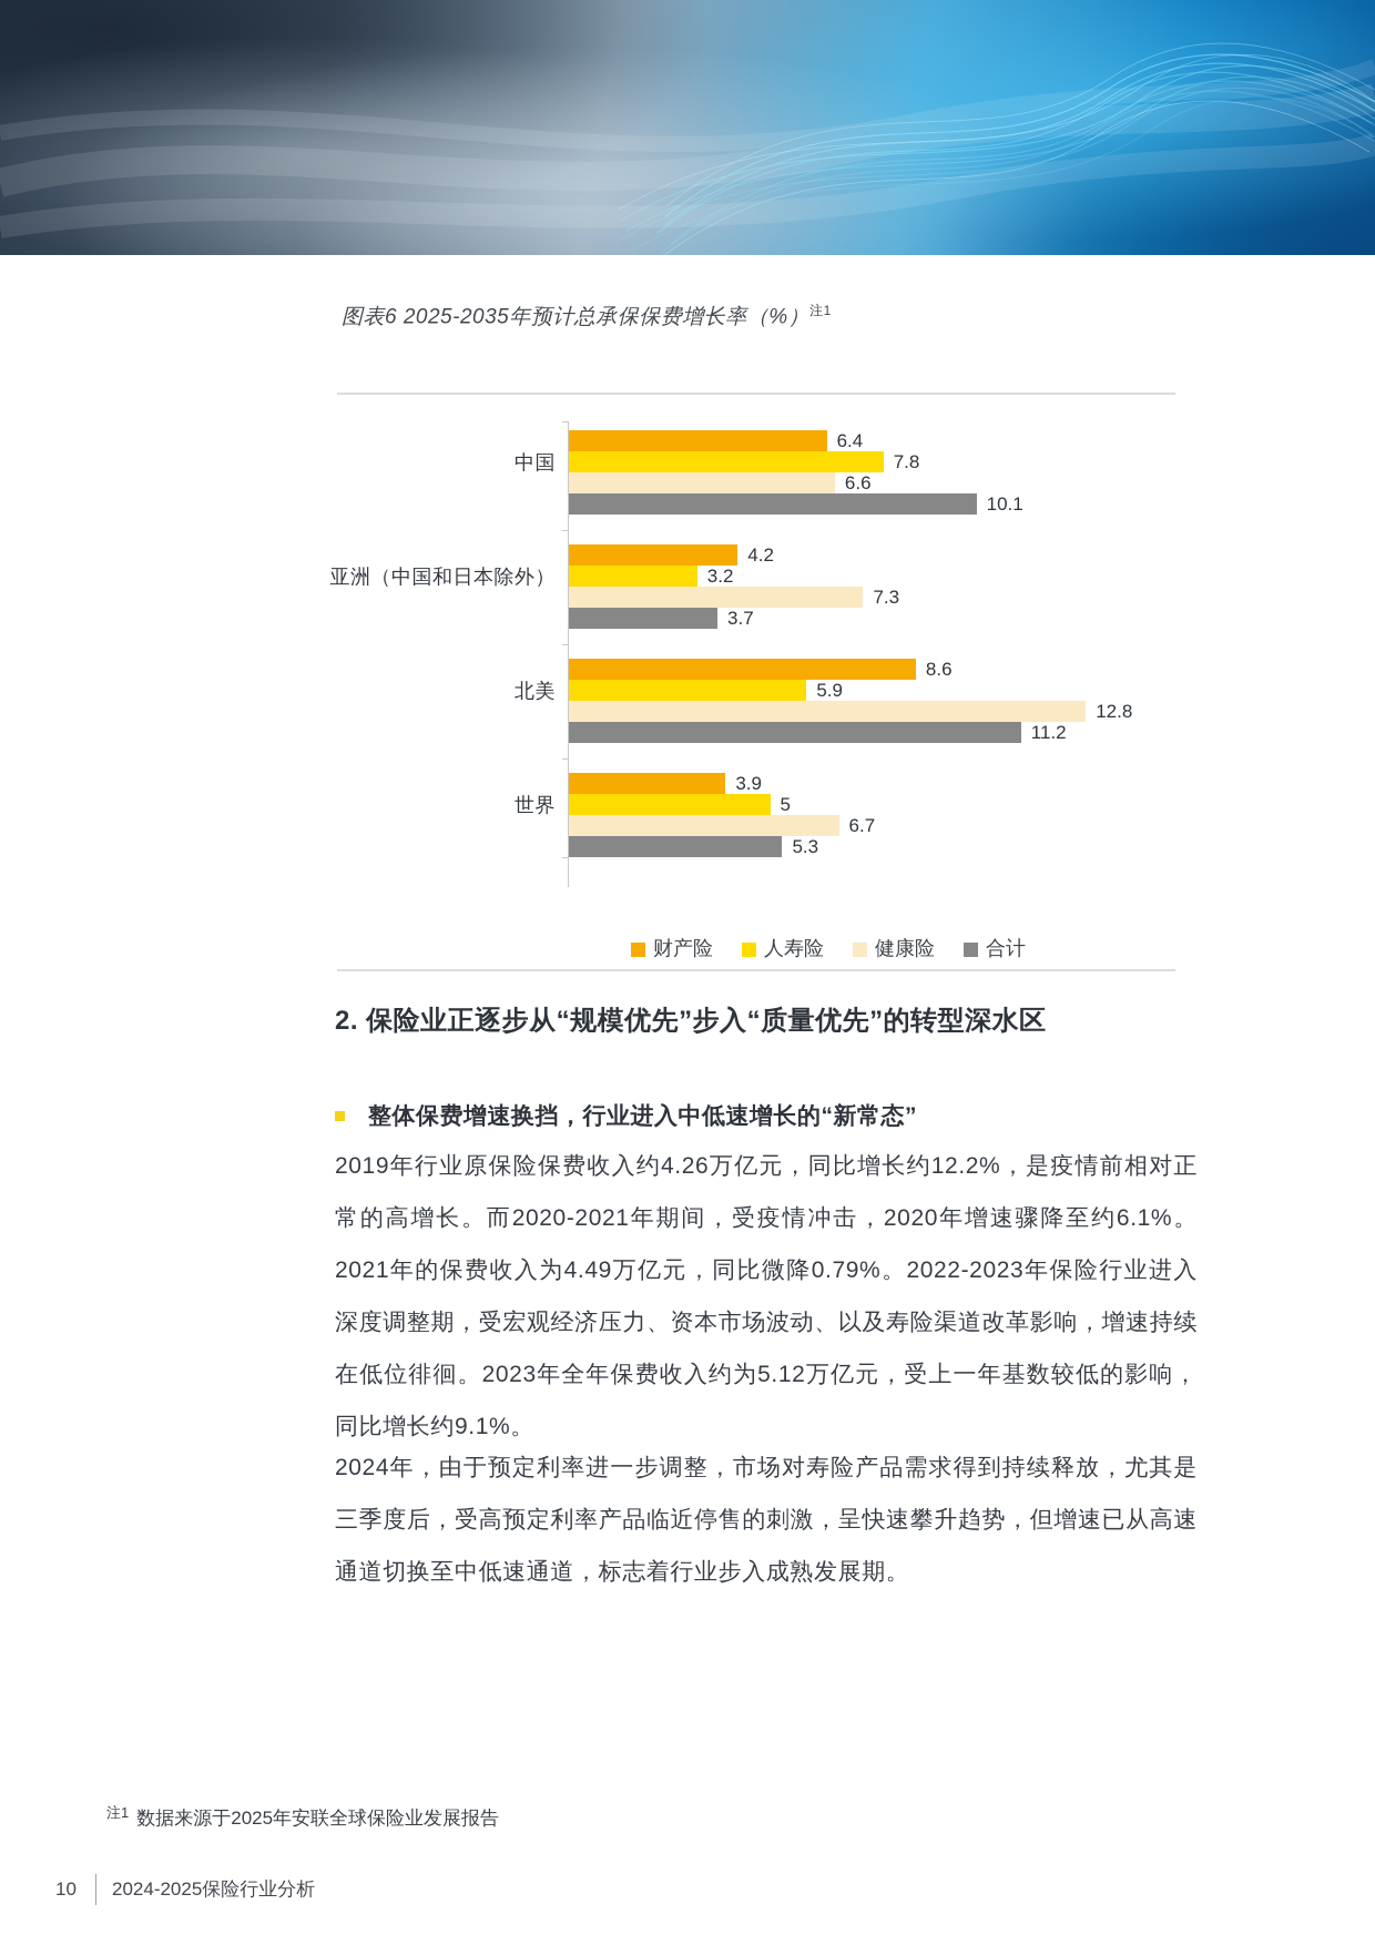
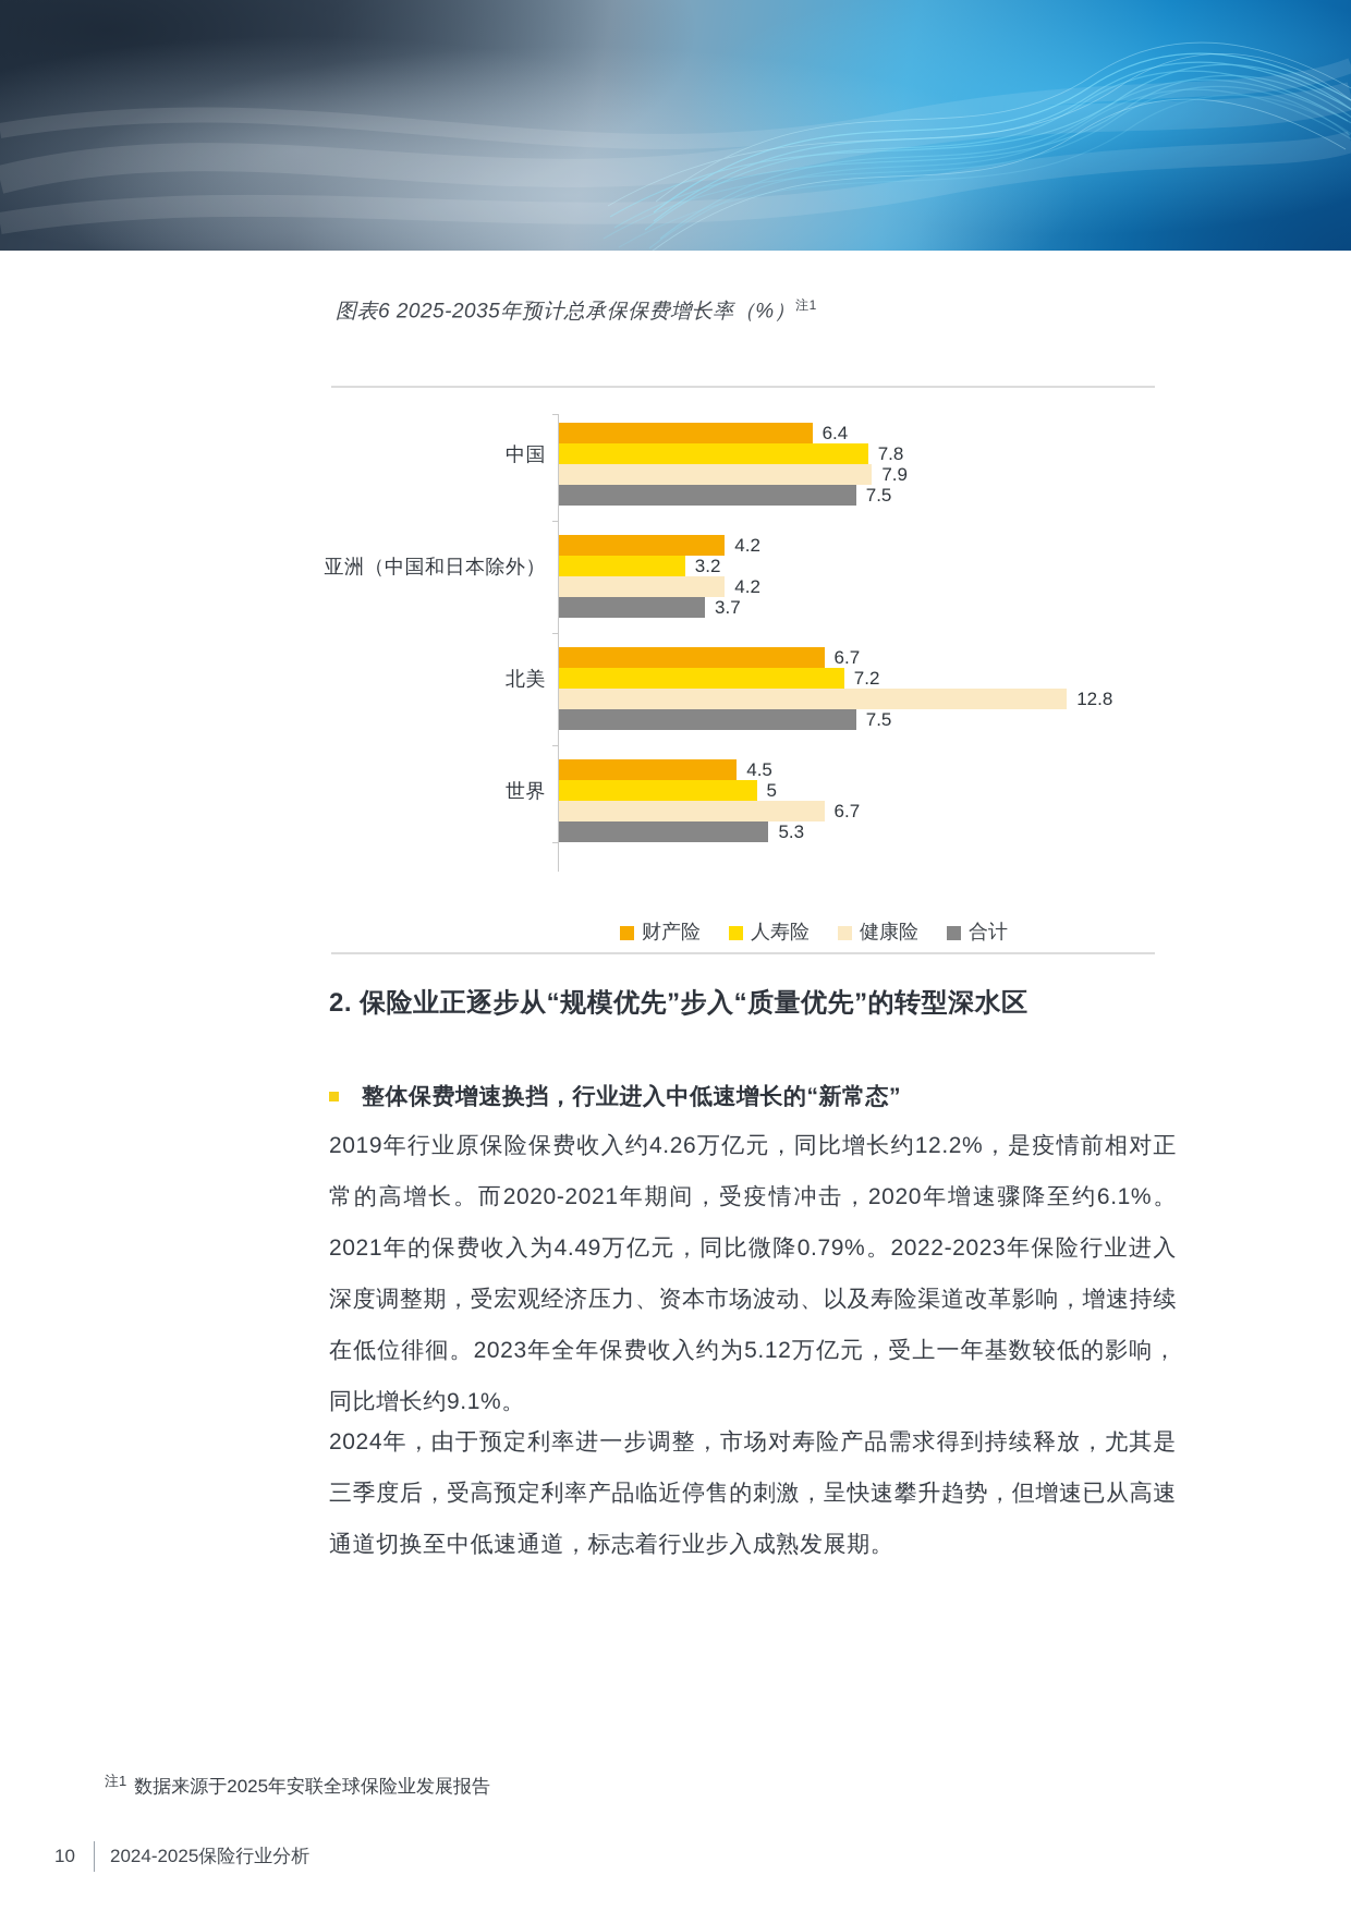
健康险/中国: 6.6 -> 7.9
合计/中国: 10.1 -> 7.5
健康险/亚洲（中国和日本除外）: 7.3 -> 4.2
财产险/北美: 8.6 -> 6.7
人寿险/北美: 5.9 -> 7.2
合计/北美: 11.2 -> 7.5
财产险/世界: 3.9 -> 4.5
